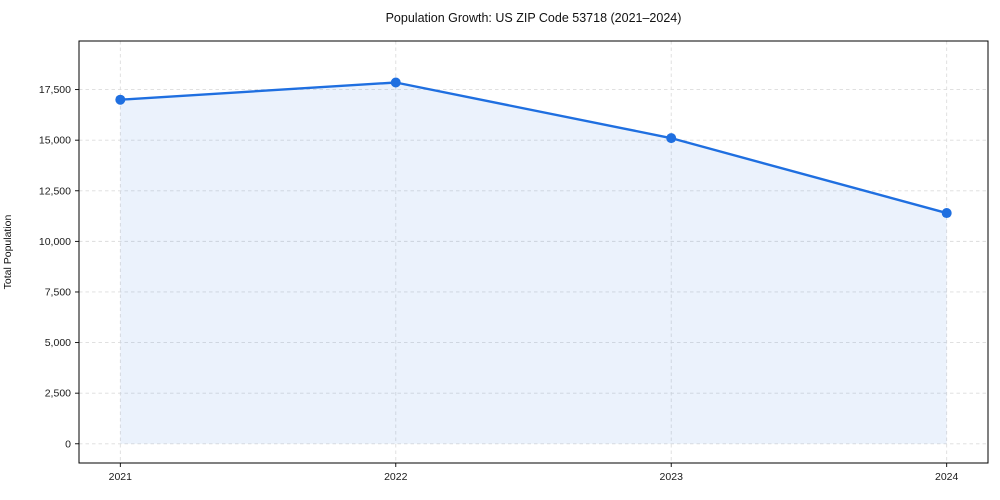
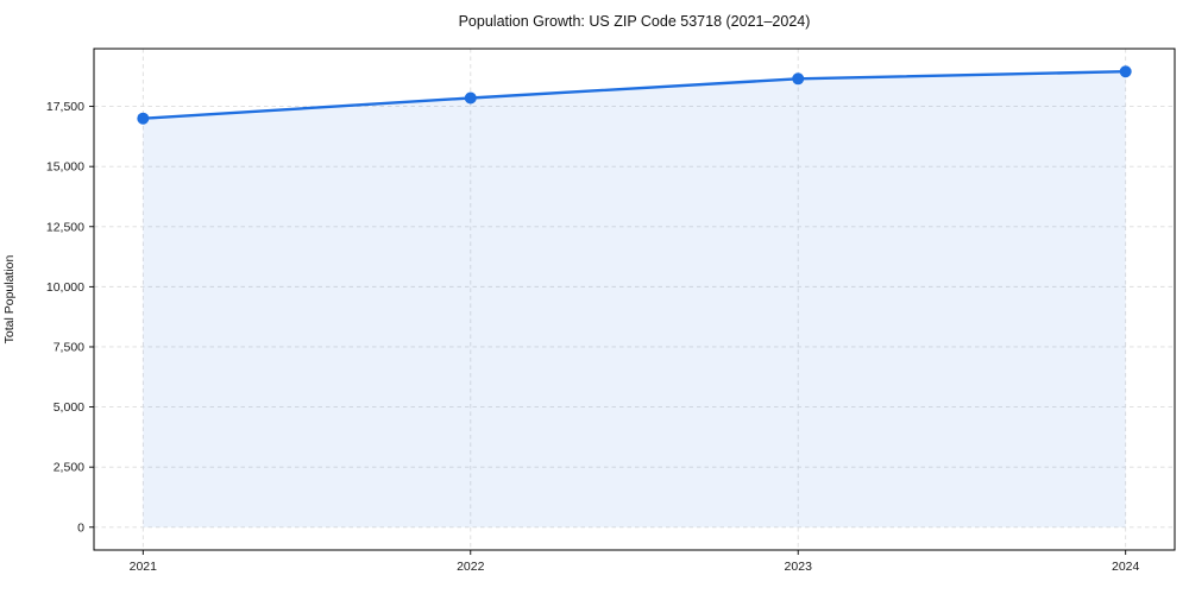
2023: 15100 -> 18600
2024: 11400 -> 19000
